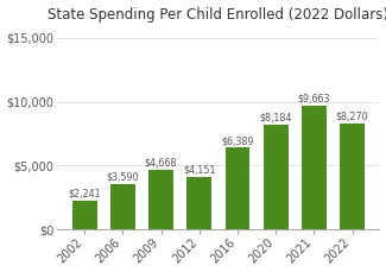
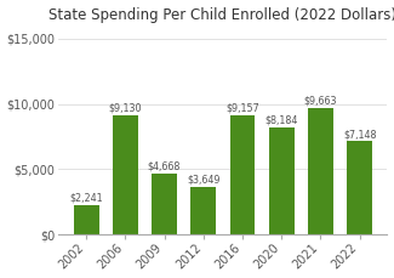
2006: $3,590 -> $9,130
2012: $4,151 -> $3,649
2016: $6,389 -> $9,157
2022: $8,270 -> $7,148
